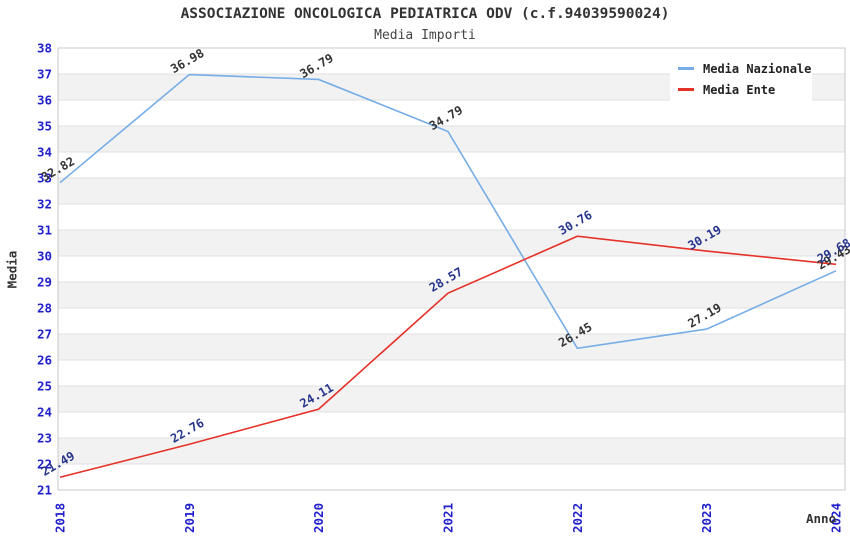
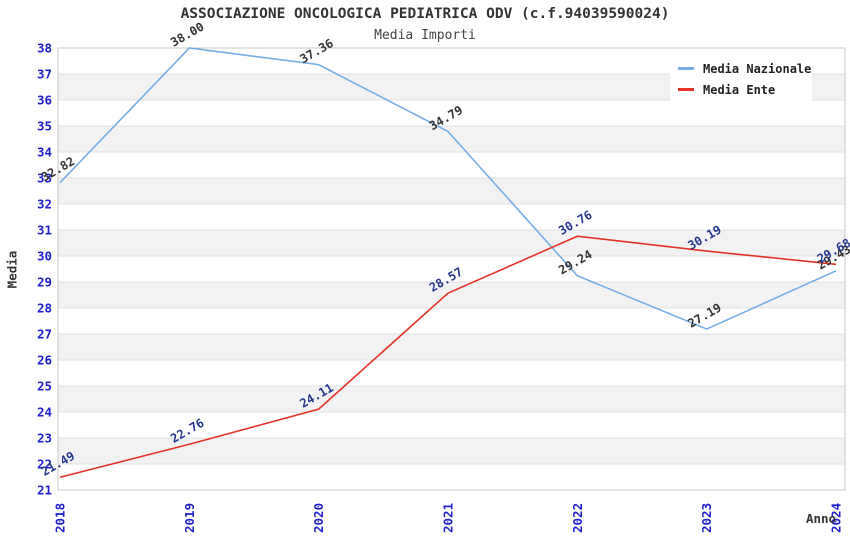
Media Nazionale/2019: 36.98 -> 38.00
Media Nazionale/2020: 36.79 -> 37.36
Media Nazionale/2022: 26.45 -> 29.24
